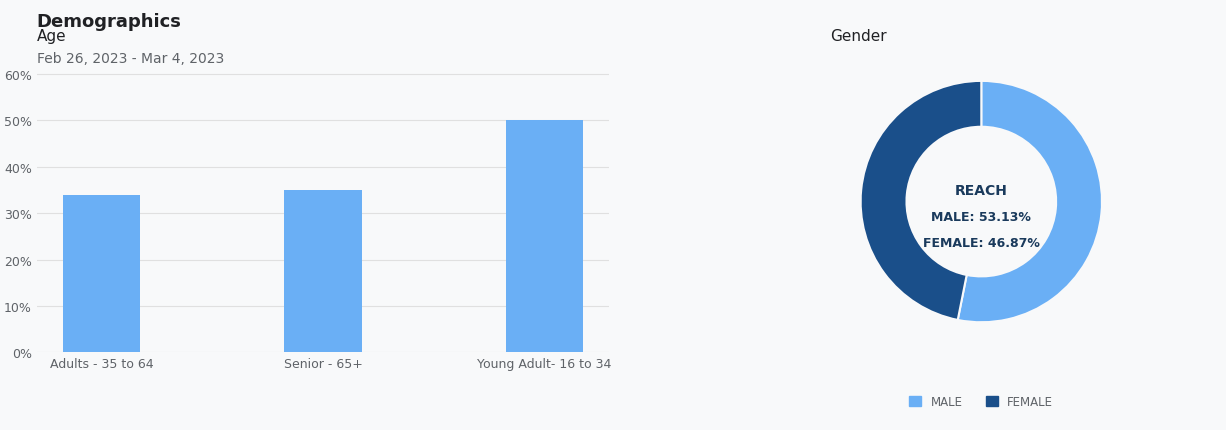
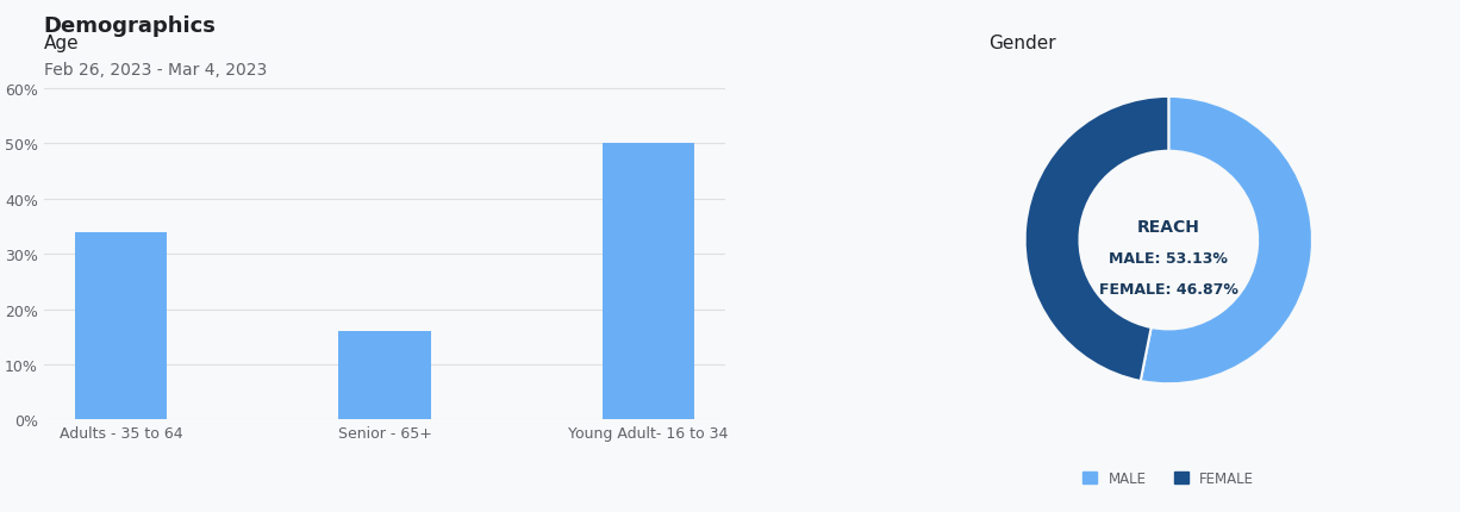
Senior - 65+: 35% -> 16%
